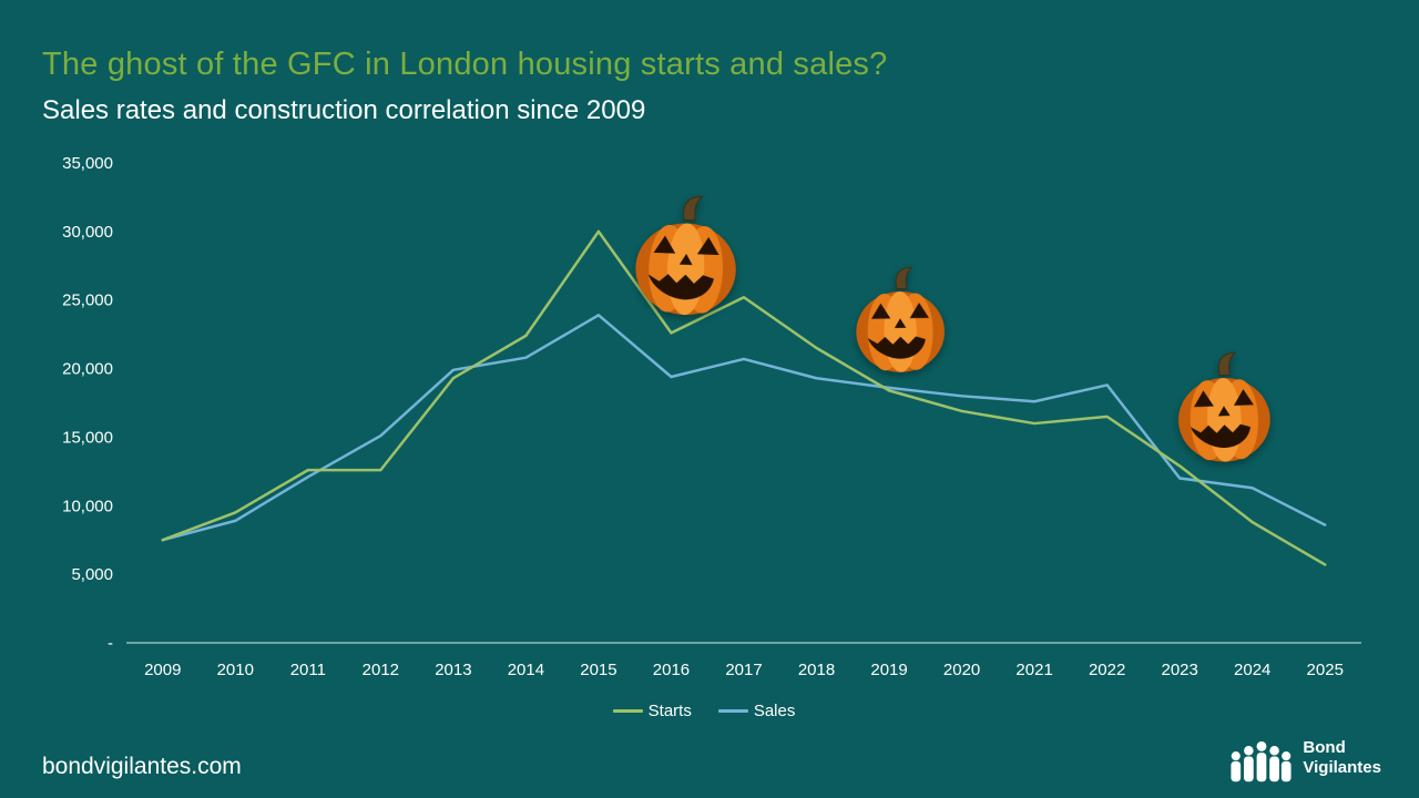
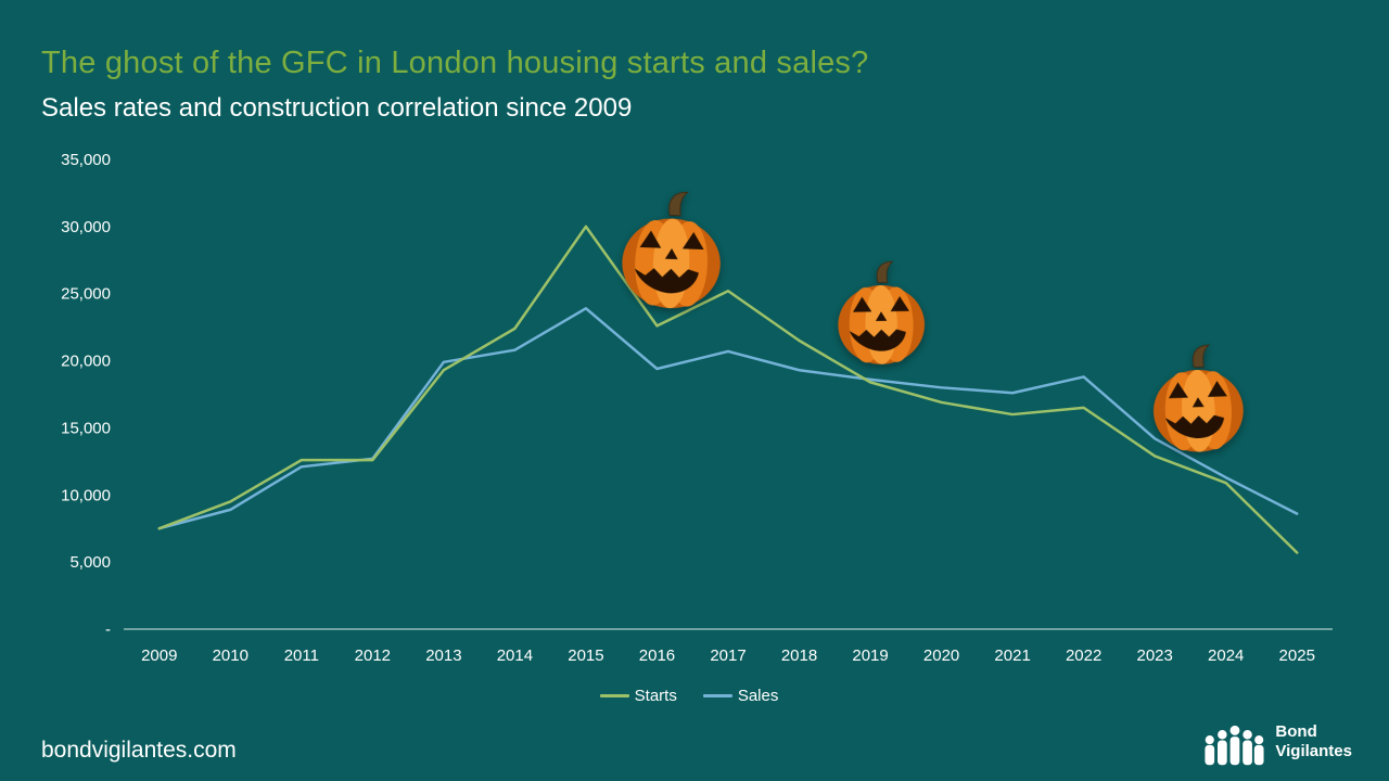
Sales/2012: 15100 -> 12700
Sales/2023: 12000 -> 14200
Starts/2024: 8800 -> 10900
